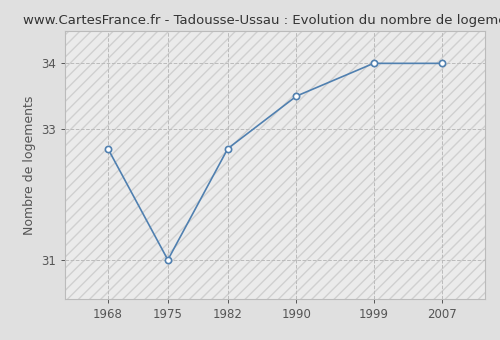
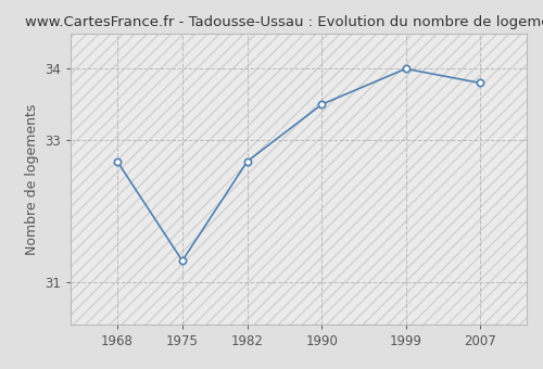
1975: 31.0 -> 31.3
2007: 34.0 -> 33.8
